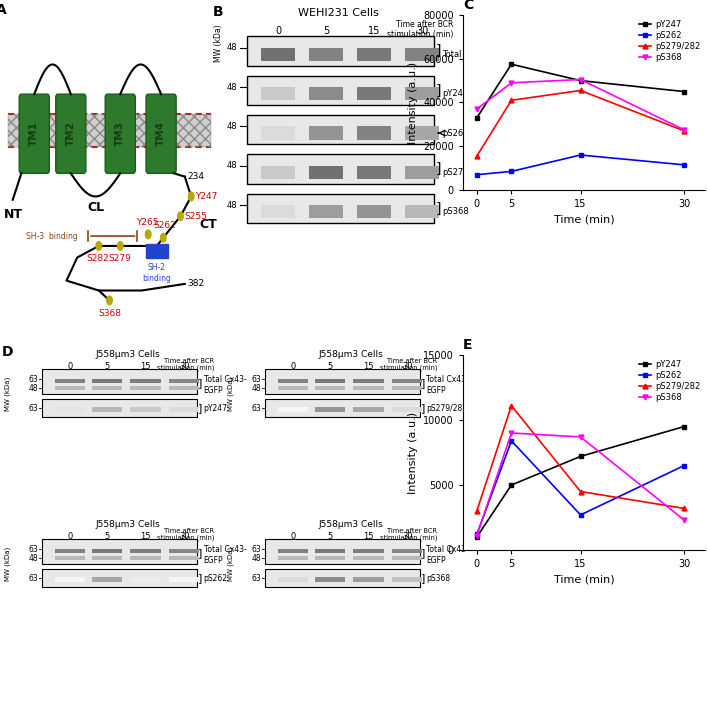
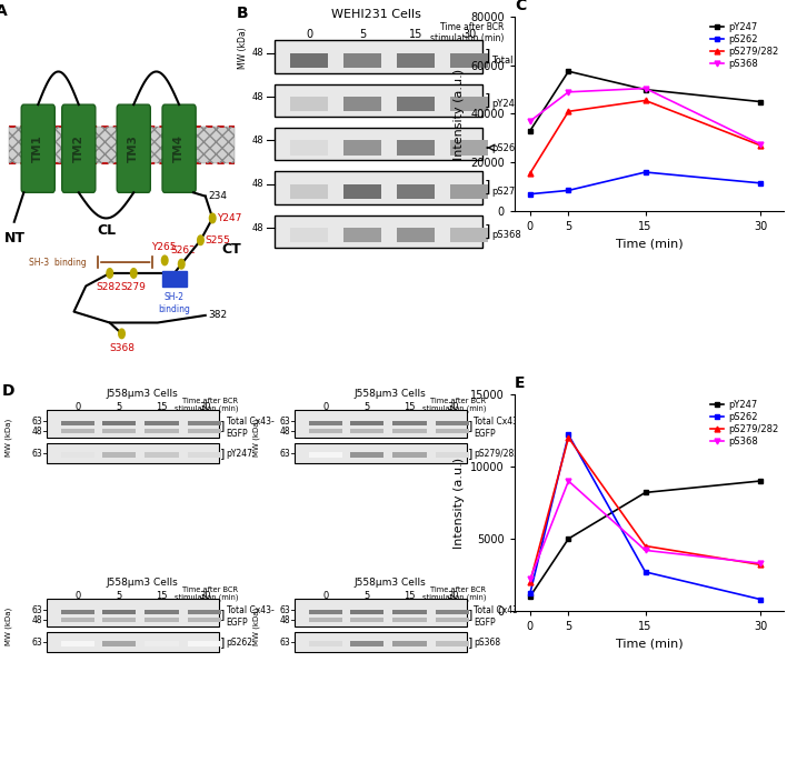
E/pS279/282/0: 3000 -> 2000
E/pS368/0: 1100 -> 2200
E/pS262/5: 8400 -> 12200
E/pS279/282/5: 11100 -> 12000
E/pY247/15: 7200 -> 8200
E/pS368/15: 8700 -> 4200
E/pY247/30: 9500 -> 9000
E/pS262/30: 6500 -> 800
E/pS368/30: 2300 -> 3300
